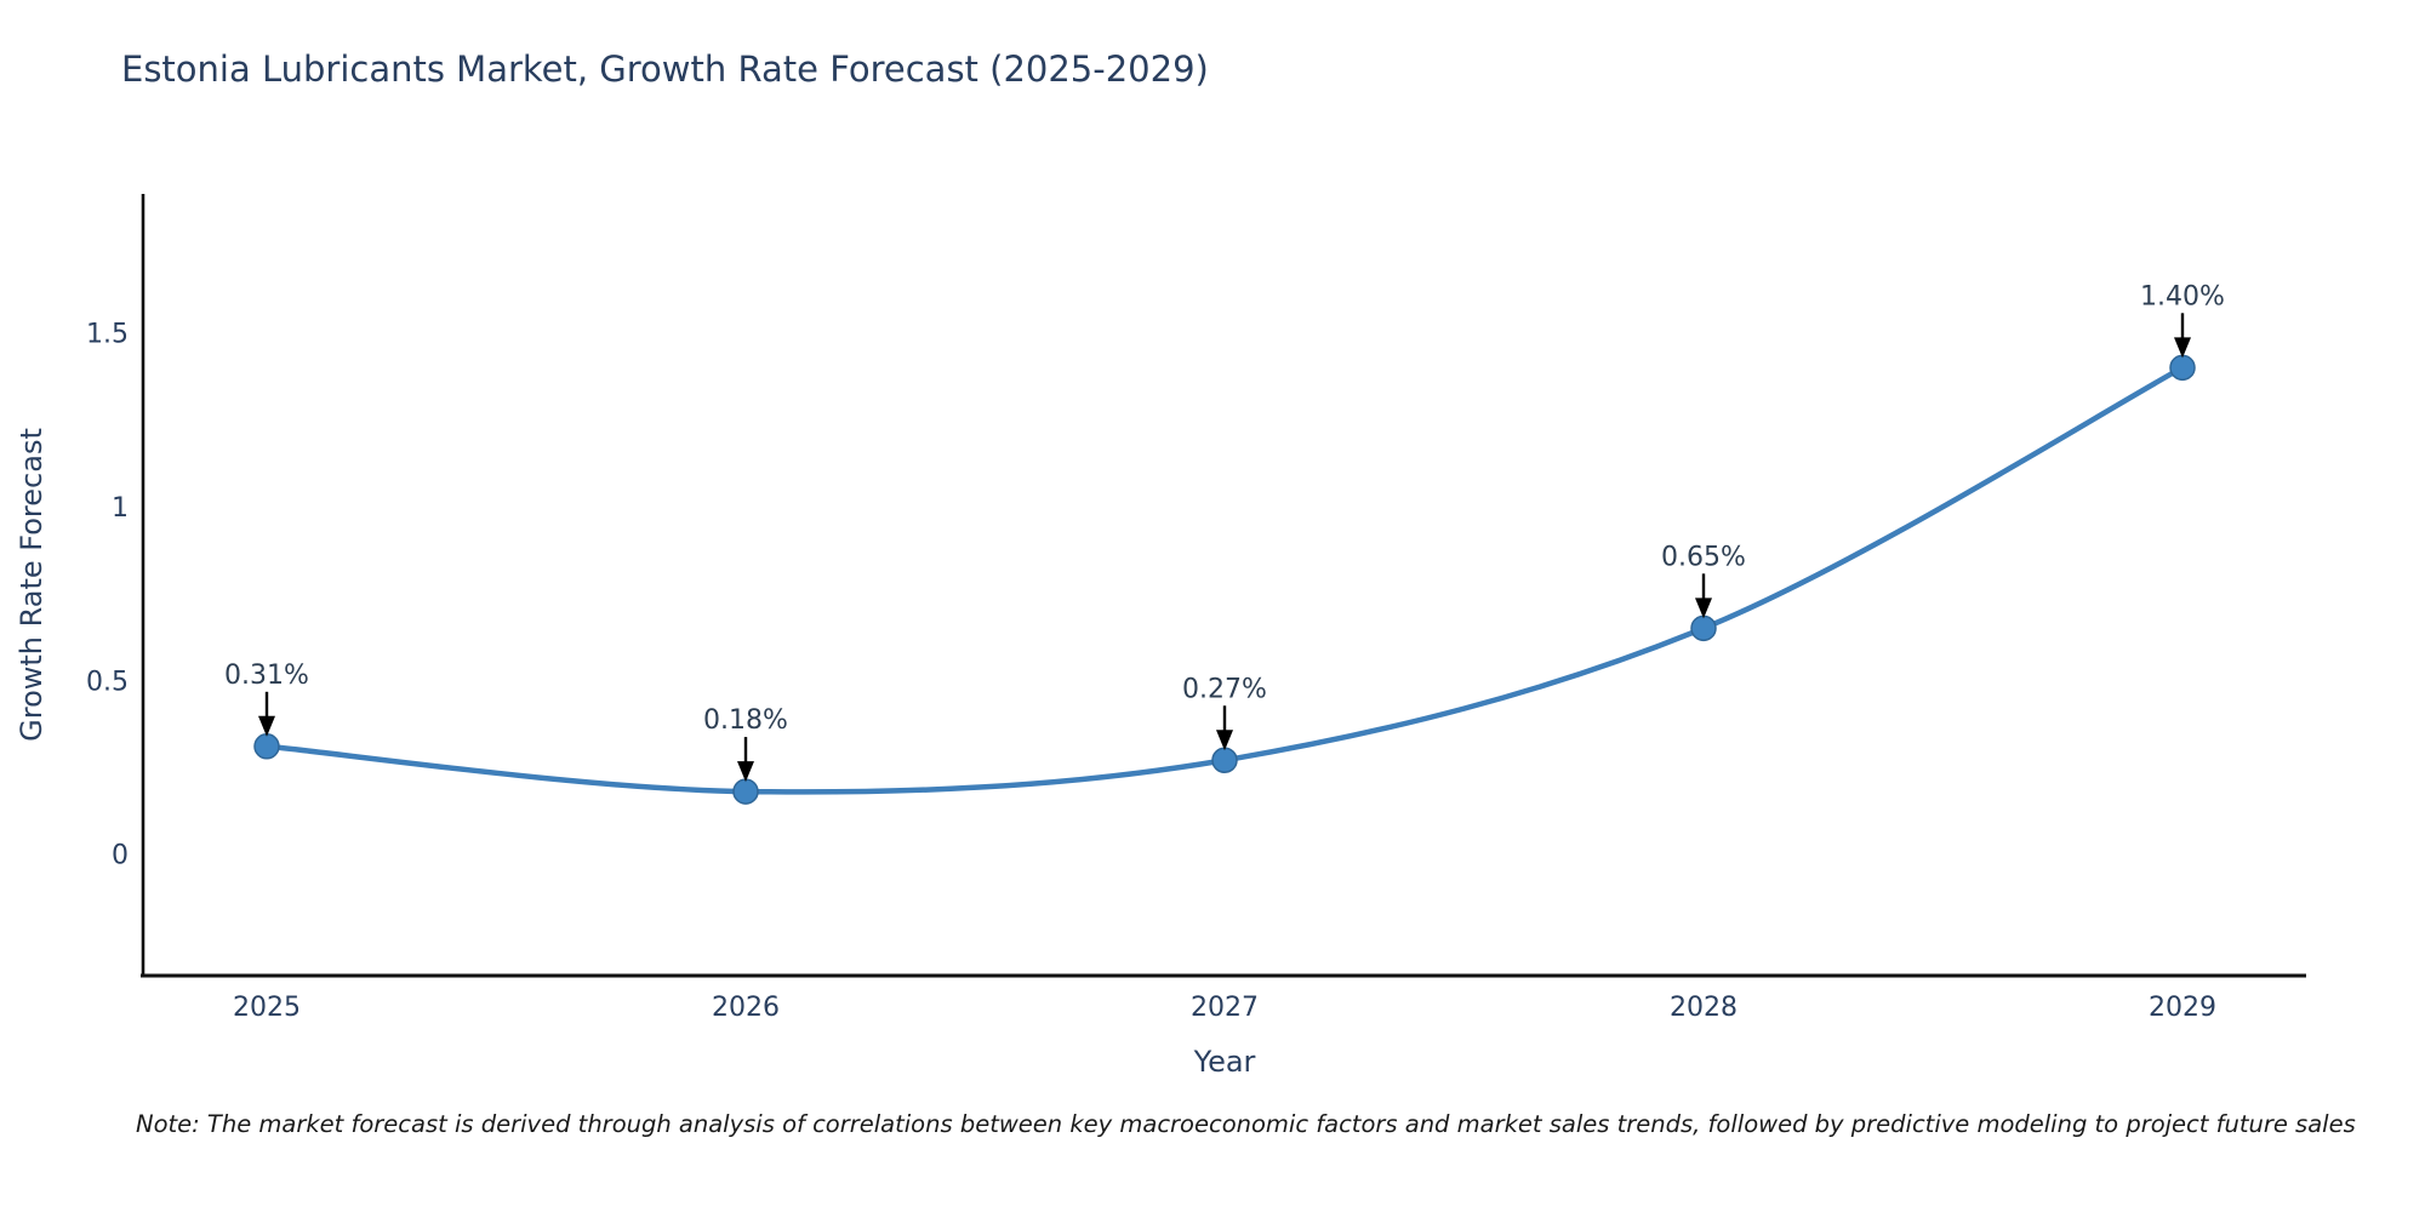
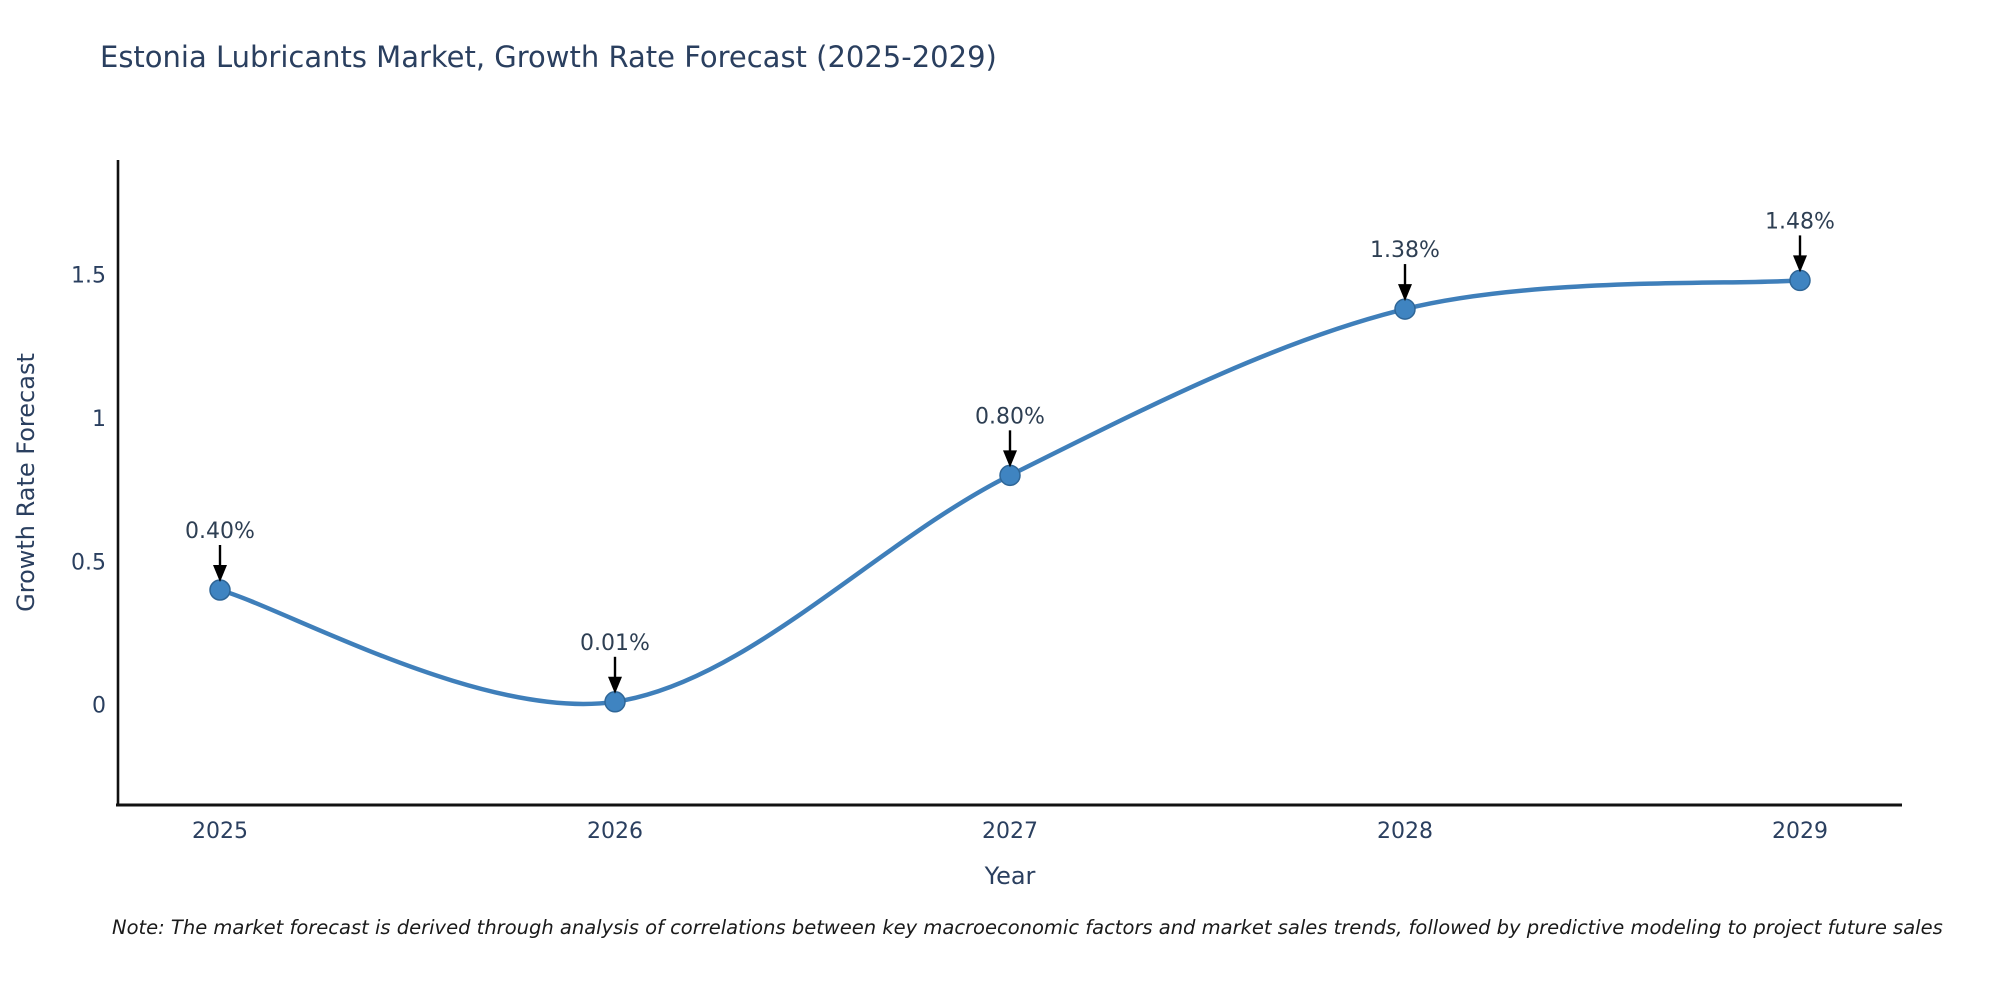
2025: 0.31% -> 0.40%
2026: 0.18% -> 0.01%
2027: 0.27% -> 0.80%
2028: 0.65% -> 1.38%
2029: 1.40% -> 1.48%
